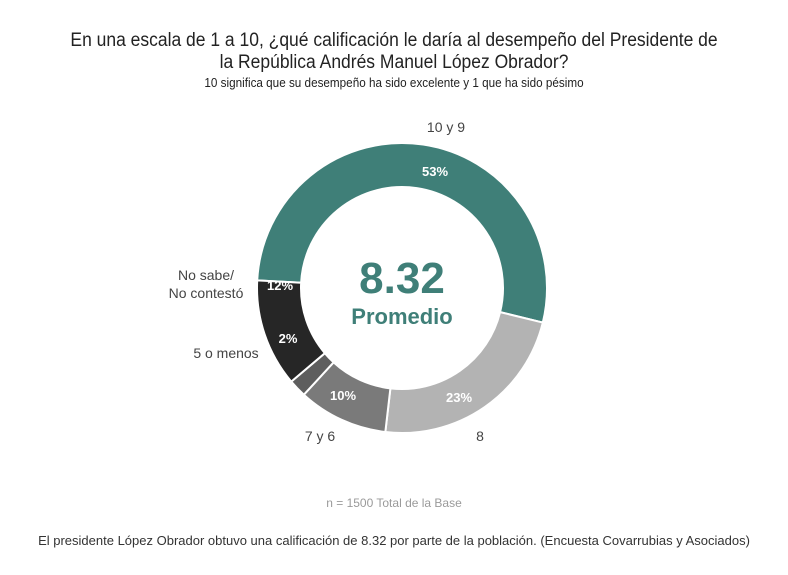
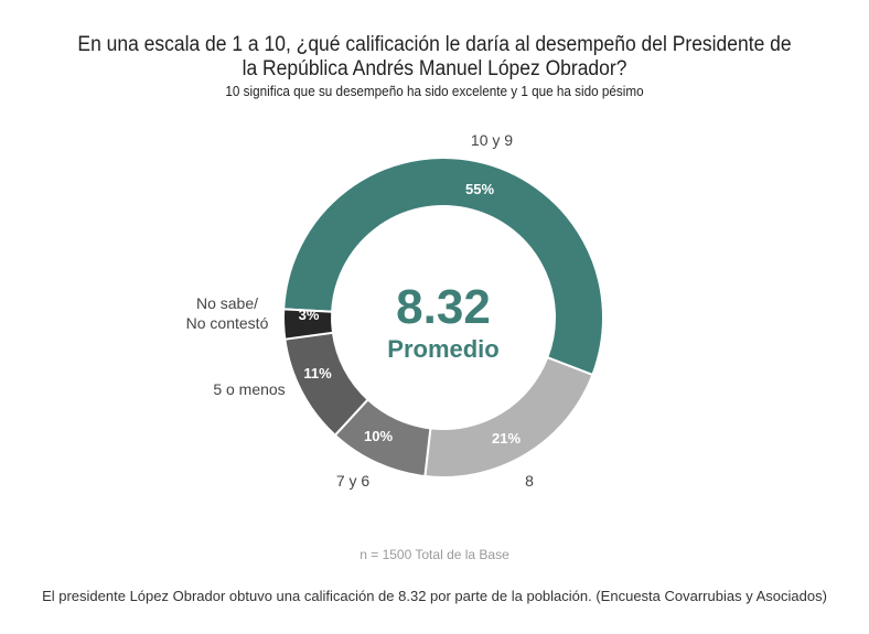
10 y 9: 53% -> 55%
8: 23% -> 21%
5 o menos: 2% -> 11%
No sabe/ No contestó: 12% -> 3%
